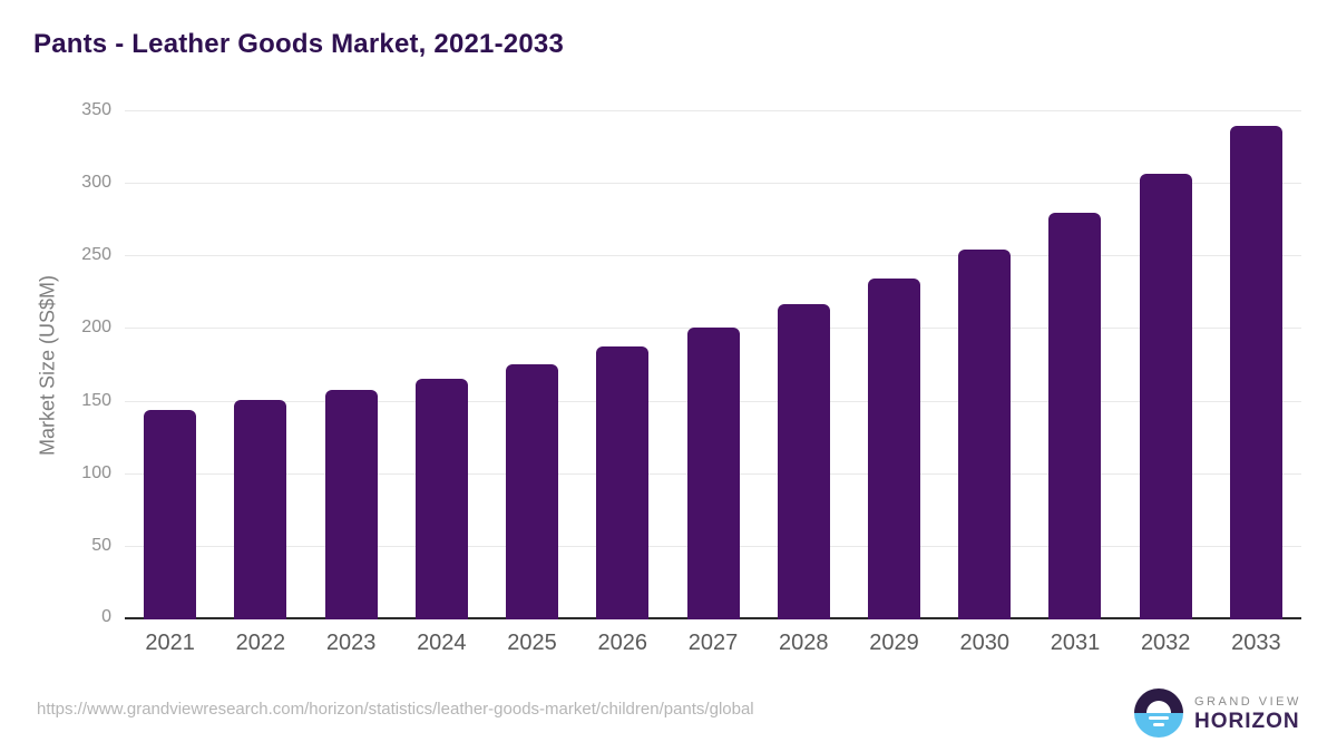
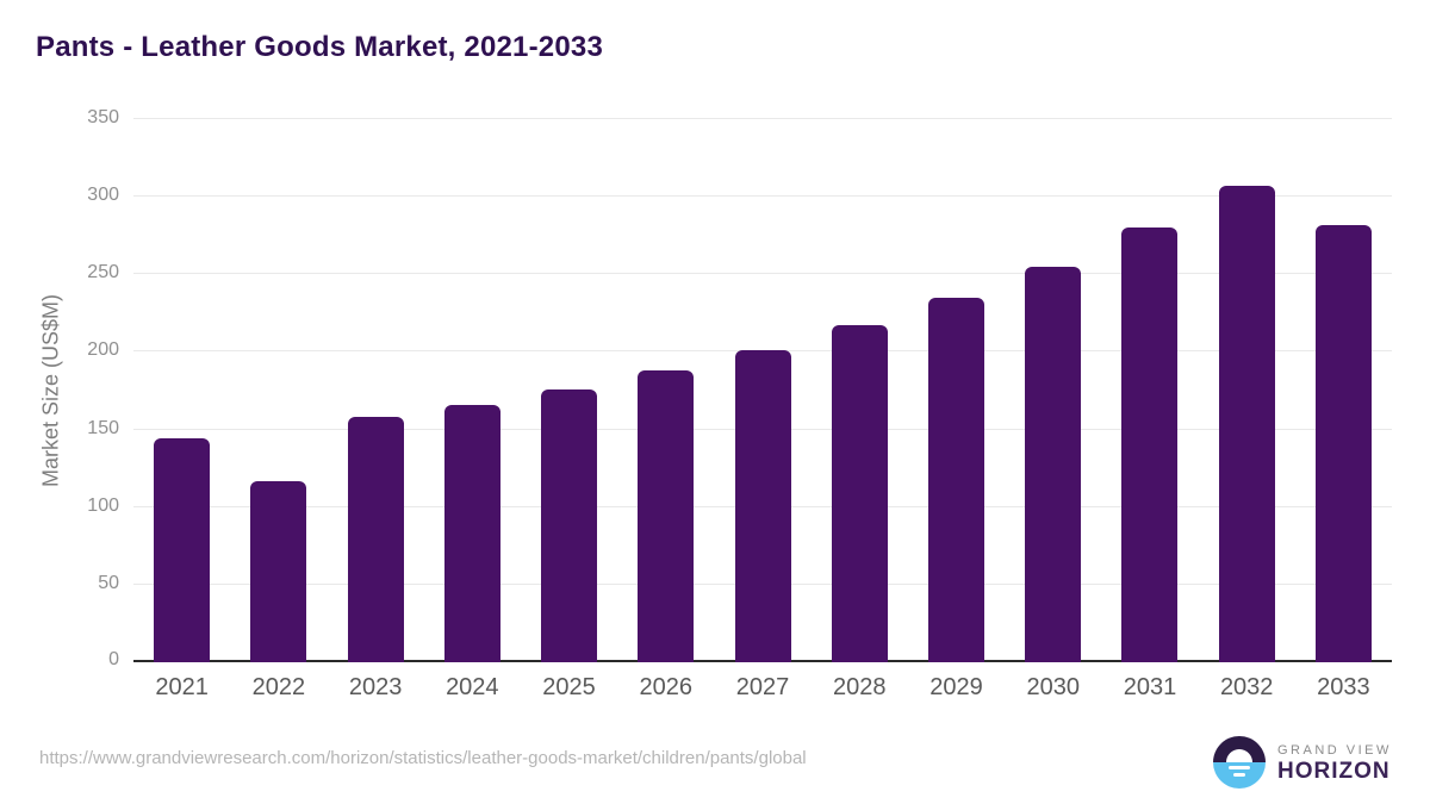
2022: 151 -> 117
2033: 340 -> 282
